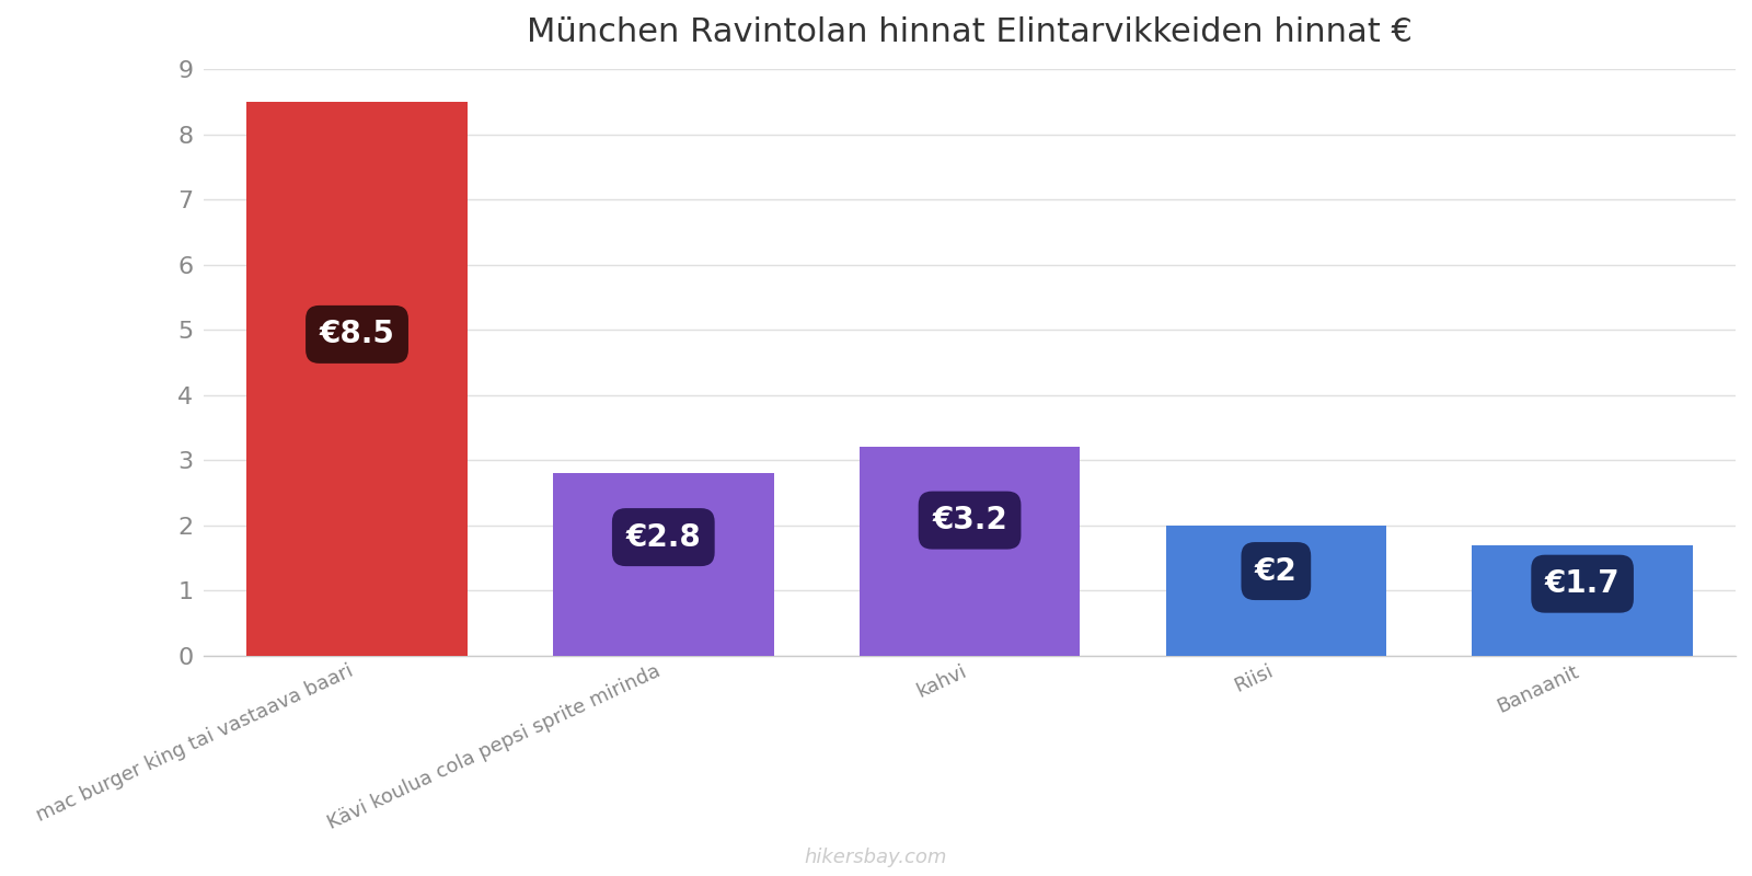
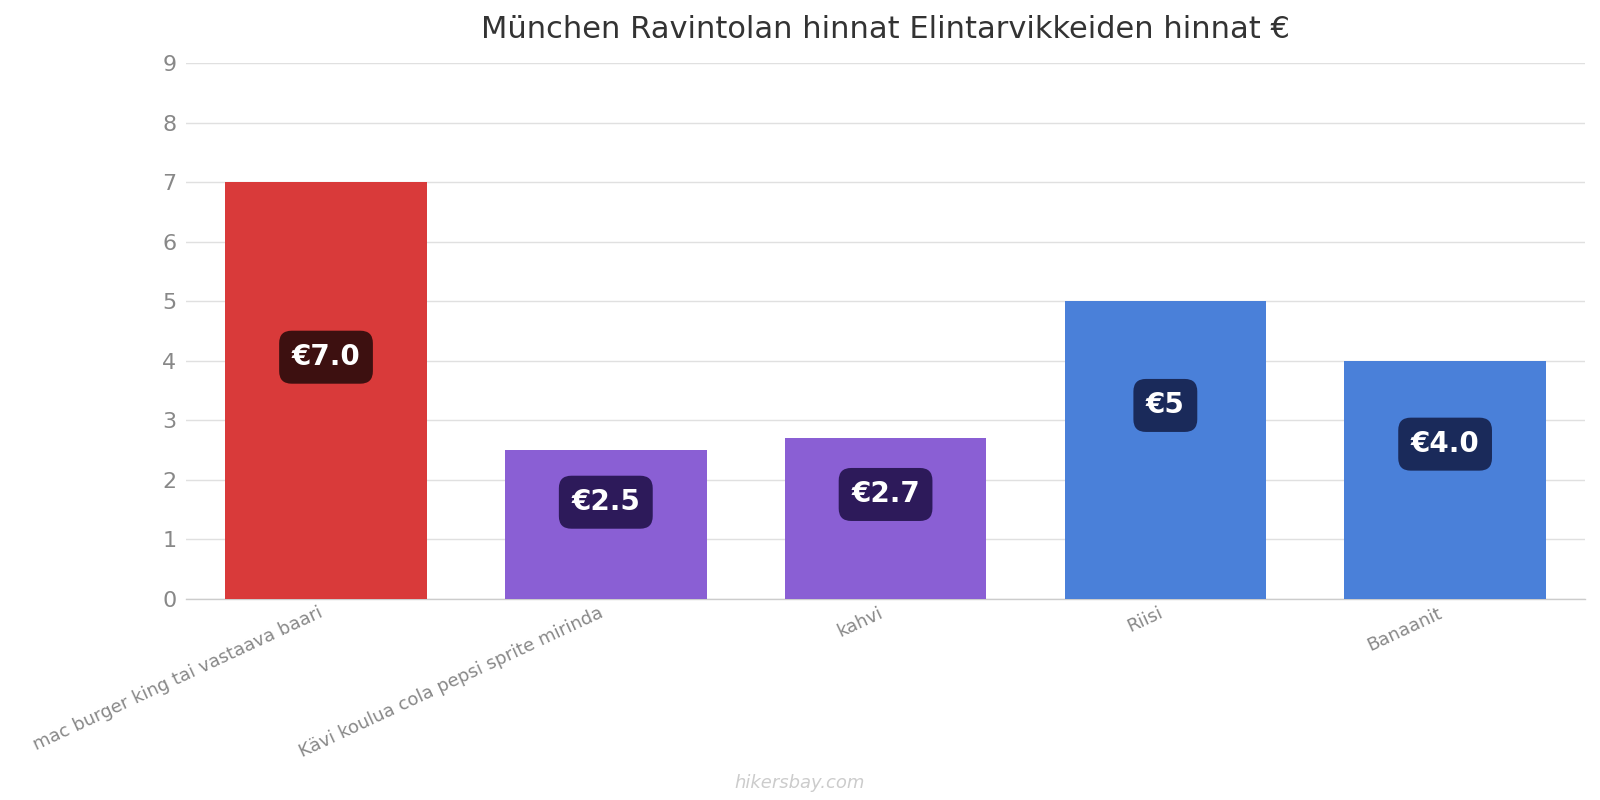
mac burger king tai vastaava baari: €8.5 -> €7.0
Kävi koulua cola pepsi sprite mirinda: €2.8 -> €2.5
kahvi: €3.2 -> €2.7
Riisi: €2 -> €5
Banaanit: €1.7 -> €4.0
